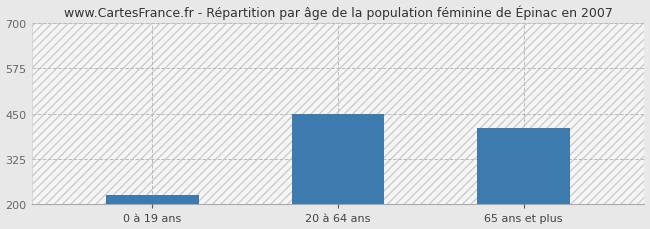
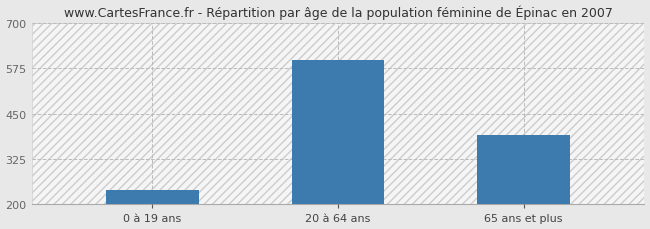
0 à 19 ans: 225 -> 240
20 à 64 ans: 450 -> 597
65 ans et plus: 410 -> 390
